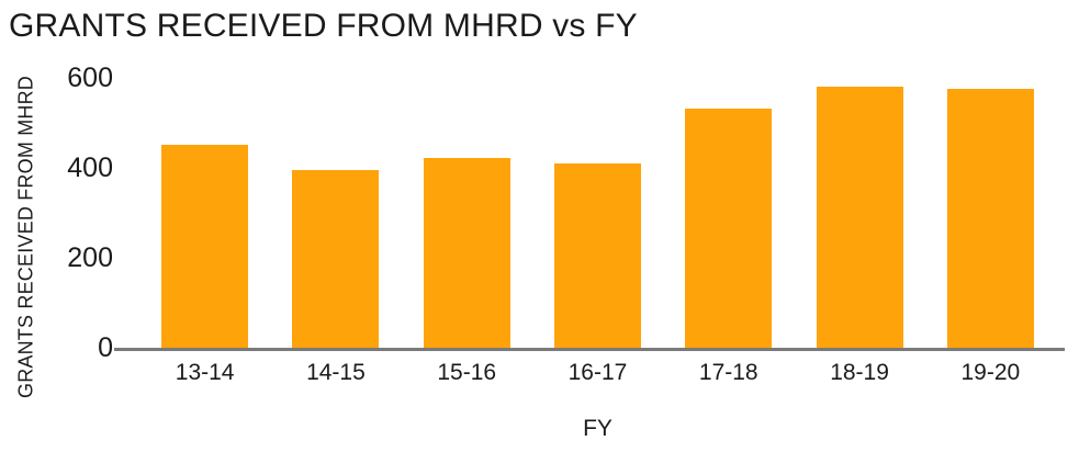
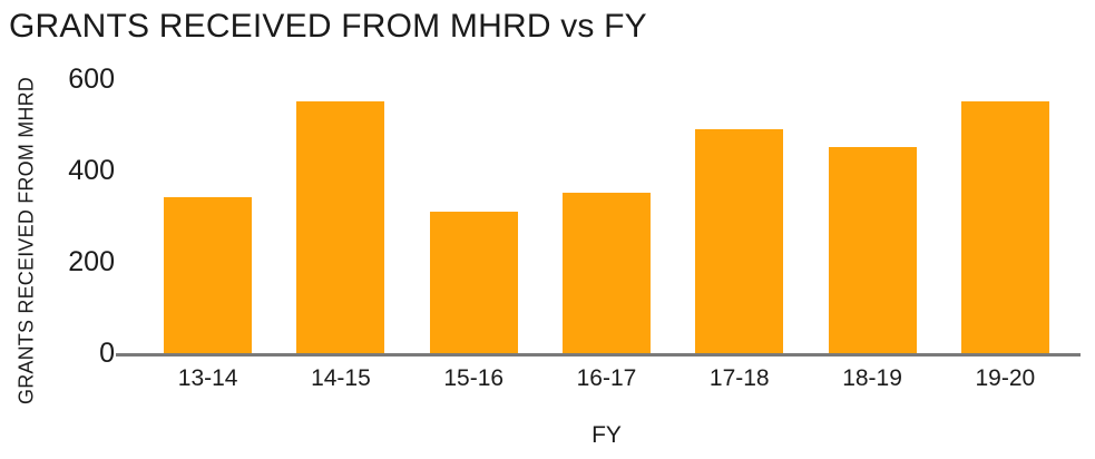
13-14: 450 -> 340
14-15: 400 -> 550
15-16: 420 -> 310
16-17: 410 -> 350
17-18: 530 -> 490
18-19: 580 -> 450
19-20: 580 -> 550
